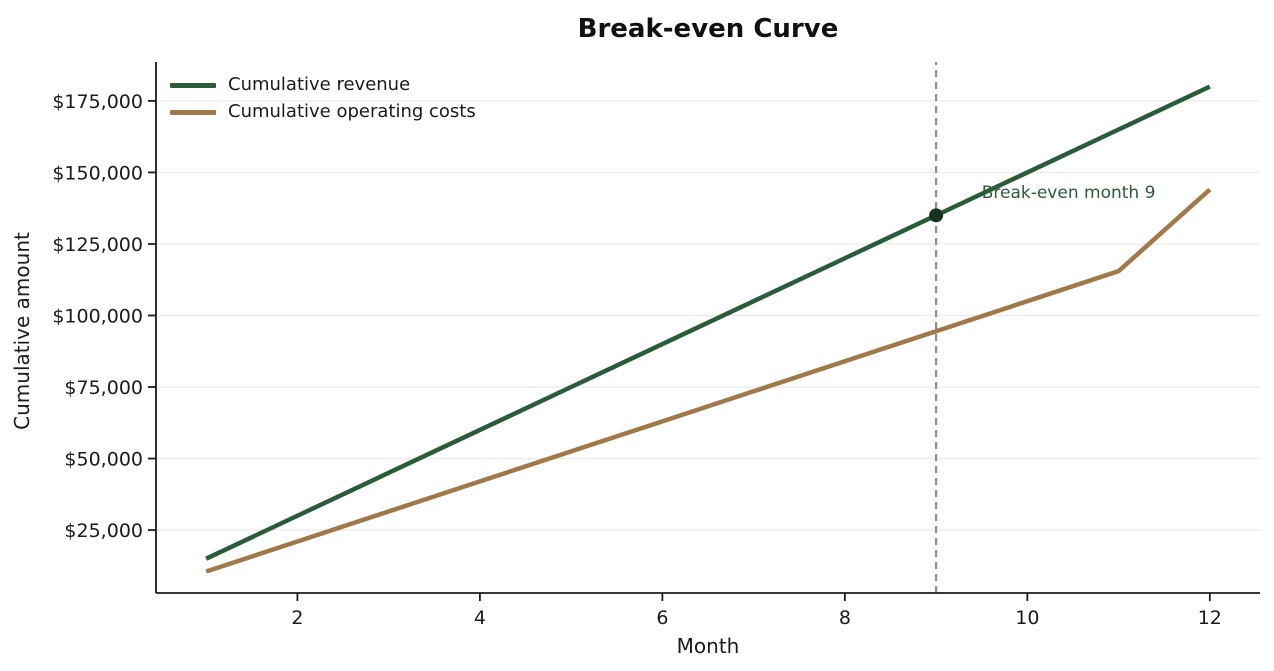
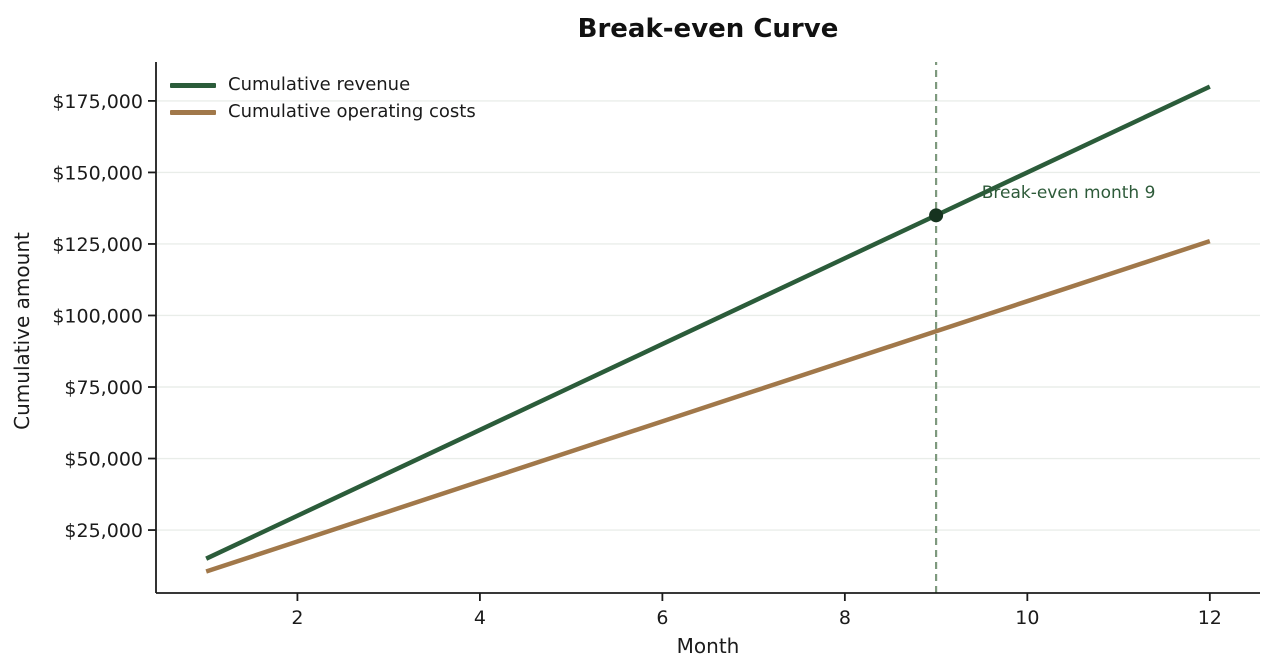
Cumulative operating costs/12: $144000 -> $126000
